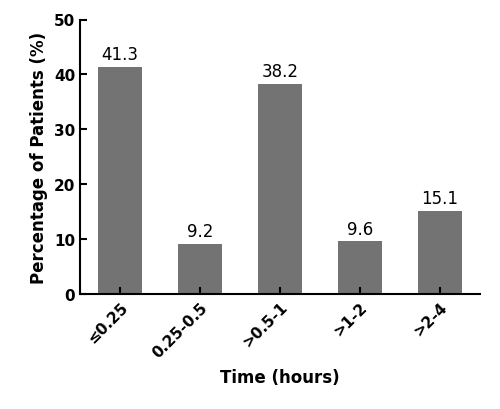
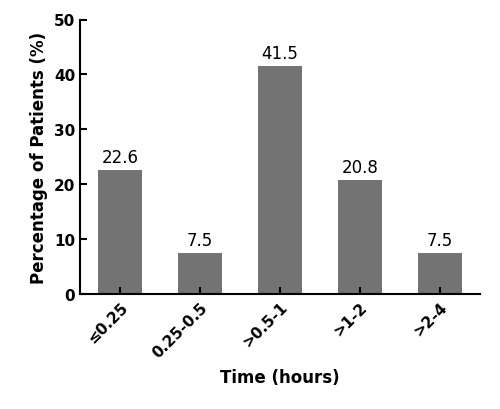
≤0.25: 41.3 -> 22.6
0.25-0.5: 9.2 -> 7.5
>0.5-1: 38.2 -> 41.5
>1-2: 9.6 -> 20.8
>2-4: 15.1 -> 7.5
